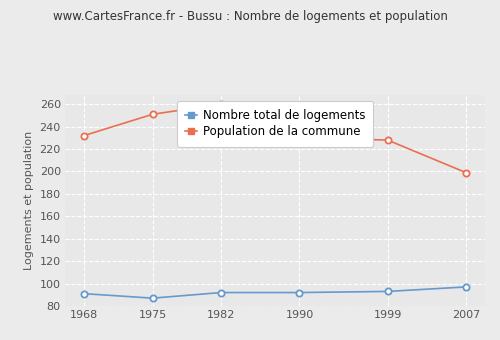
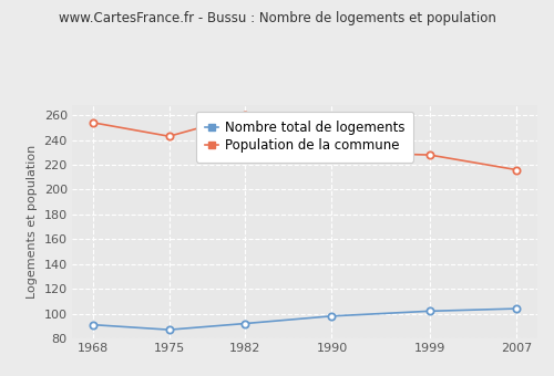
Population de la commune/1968: 232 -> 254
Population de la commune/1975: 251 -> 243
Nombre total de logements/1990: 92 -> 98
Nombre total de logements/1999: 93 -> 102
Nombre total de logements/2007: 97 -> 104
Population de la commune/2007: 199 -> 216
